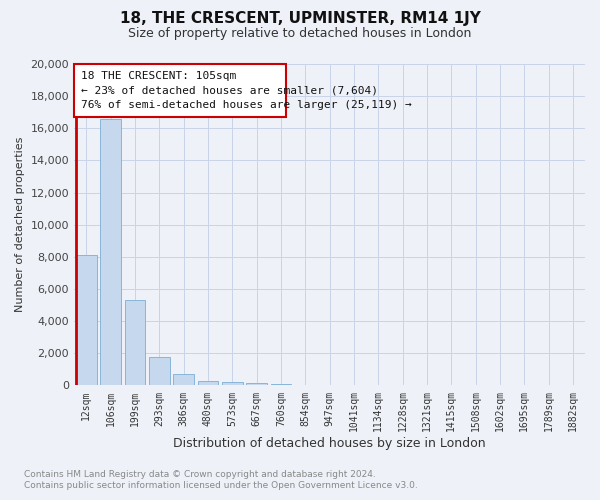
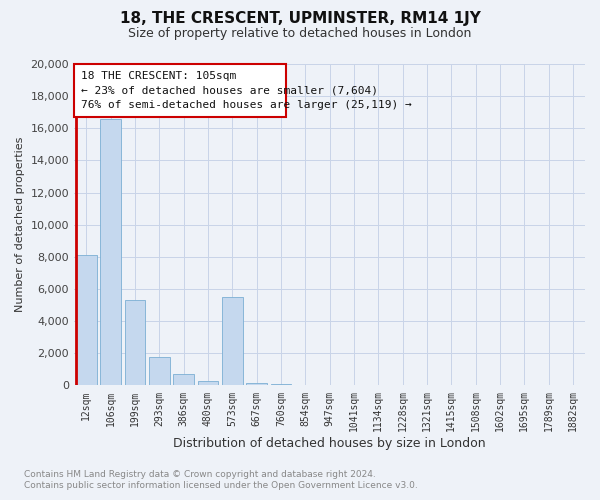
573sqm: 200 -> 5,500
